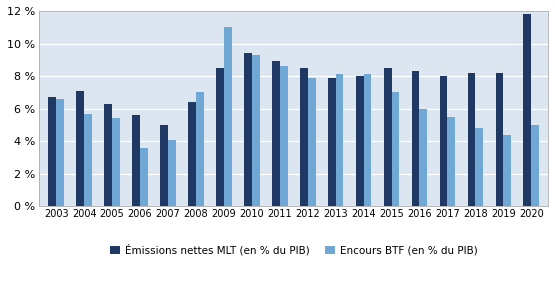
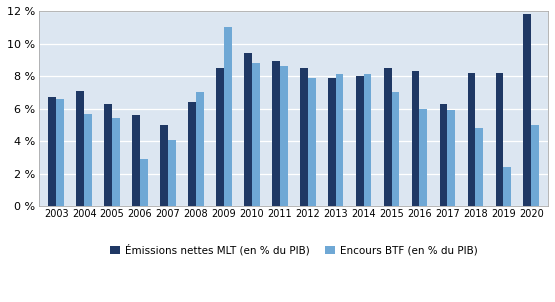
Encours BTF (en % du PIB)/2006: 3.6 % -> 2.9 %
Encours BTF (en % du PIB)/2010: 9.3 % -> 8.8 %
Émissions nettes MLT (en % du PIB)/2017: 8.0 % -> 6.3 %
Encours BTF (en % du PIB)/2017: 5.5 % -> 5.9 %
Encours BTF (en % du PIB)/2019: 4.4 % -> 2.4 %
